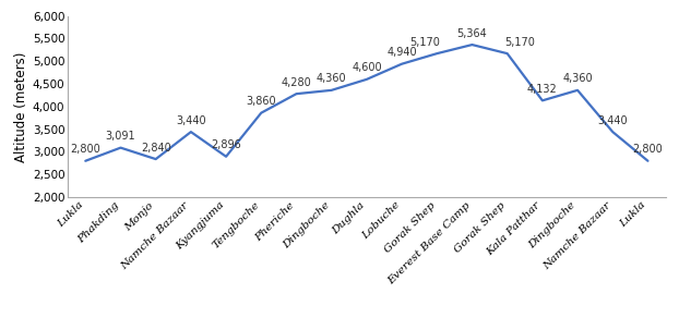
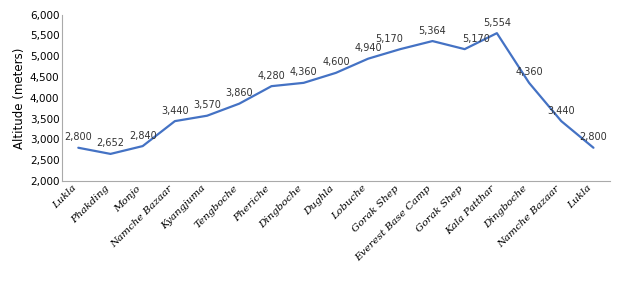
Phakding: 3,091 -> 2,652
Kyangjuma: 2,896 -> 3,570
Kala Patthar: 4,132 -> 5,554
